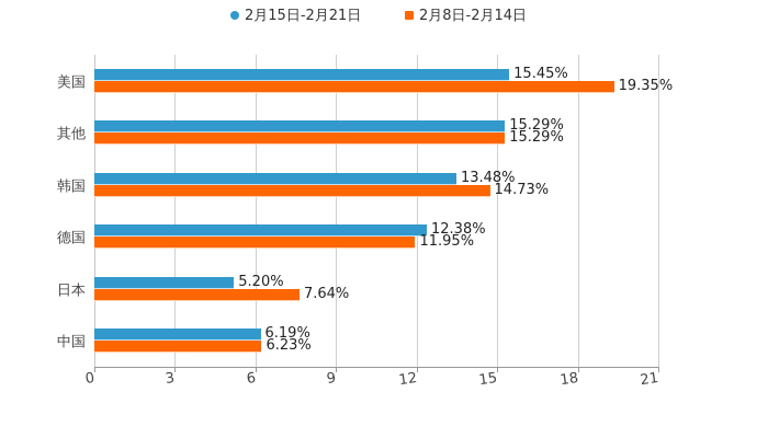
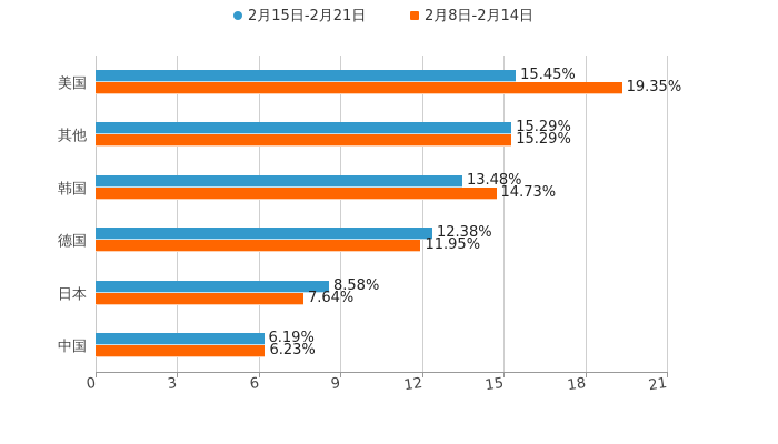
2月15日-2月21日/日本: 5.20% -> 8.58%
